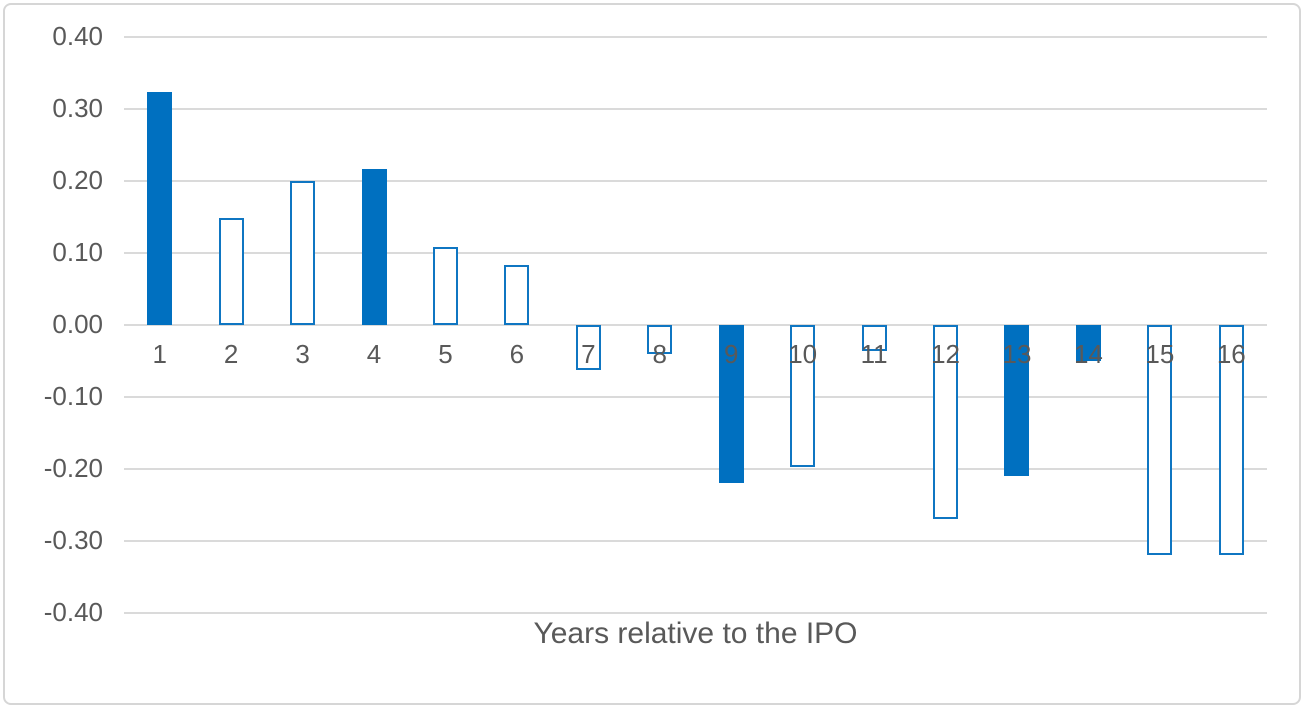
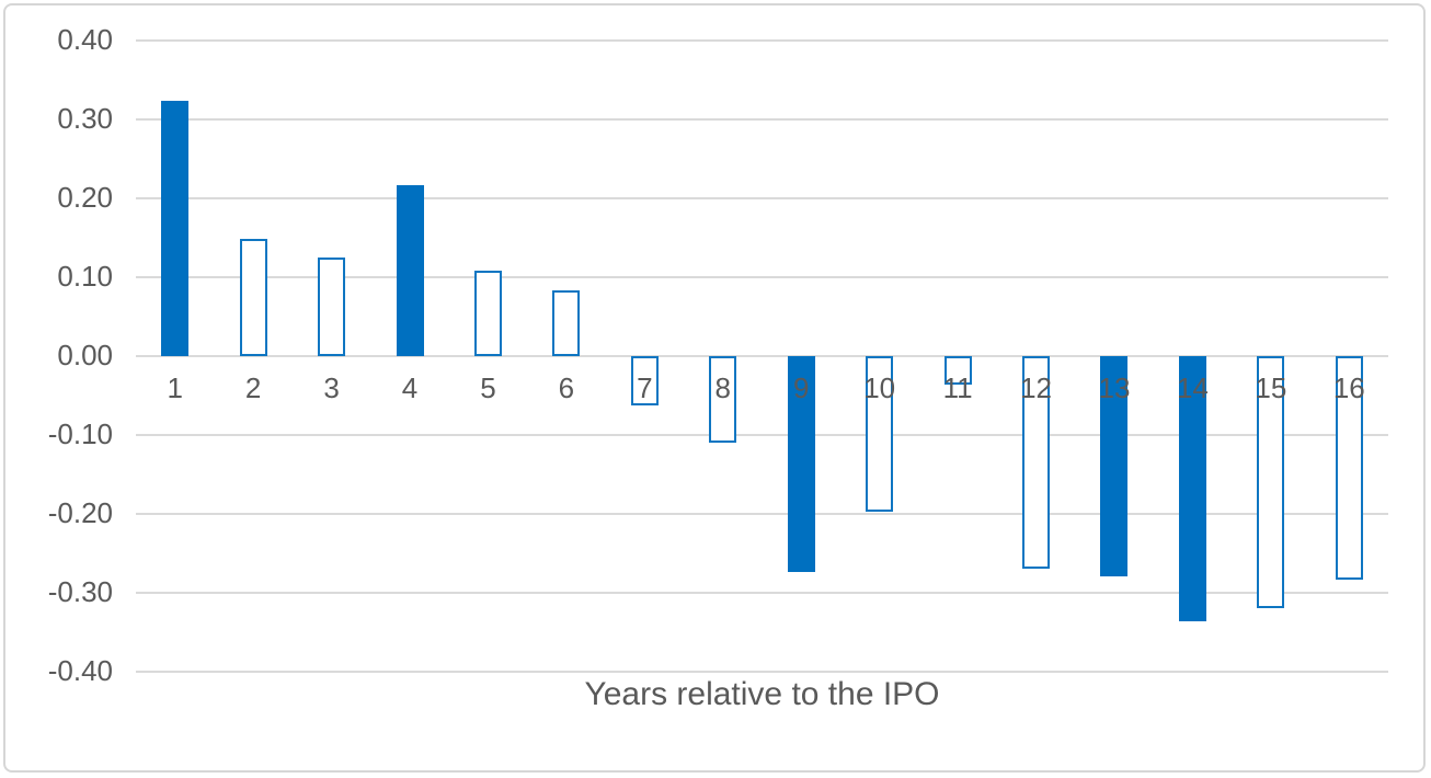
3: 0.20 -> 0.12
8: -0.04 -> -0.11
9: -0.22 -> -0.27
13: -0.21 -> -0.28
14: -0.05 -> -0.34
16: -0.32 -> -0.28
